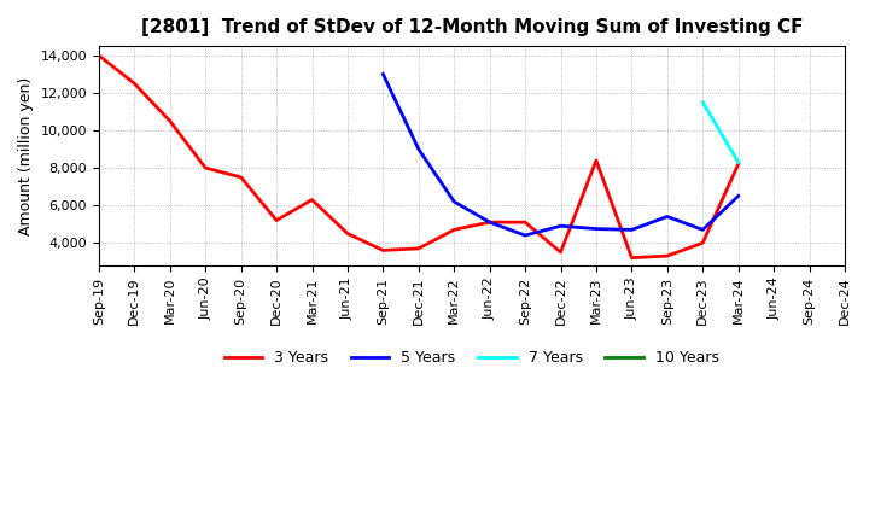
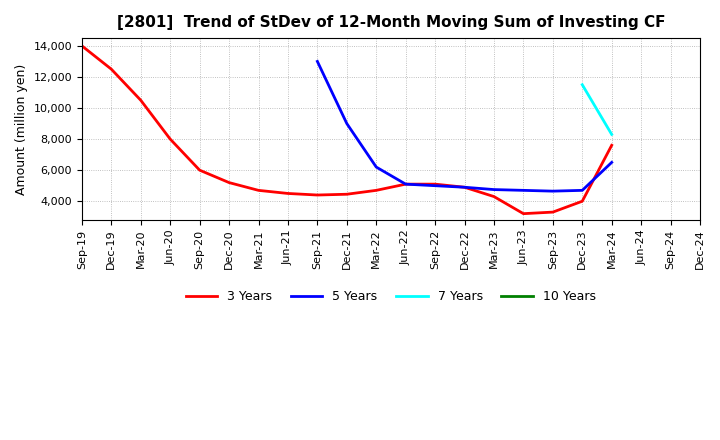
3 Years/Sep-20: 7,500 -> 6,000
3 Years/Mar-21: 6,300 -> 4,700
3 Years/Sep-21: 3,600 -> 4,400
3 Years/Dec-21: 3,700 -> 4,400
5 Years/Sep-22: 4,400 -> 5,000
3 Years/Dec-22: 3,500 -> 4,900
3 Years/Mar-23: 8,400 -> 4,300
5 Years/Sep-23: 5,400 -> 4,600
3 Years/Mar-24: 8,200 -> 7,600
